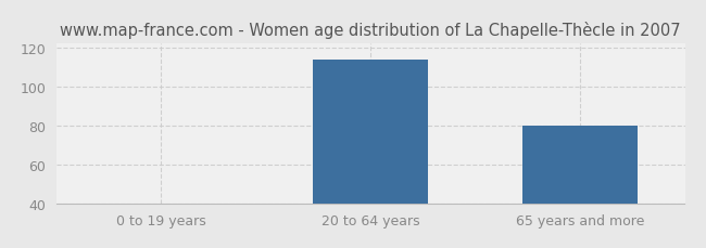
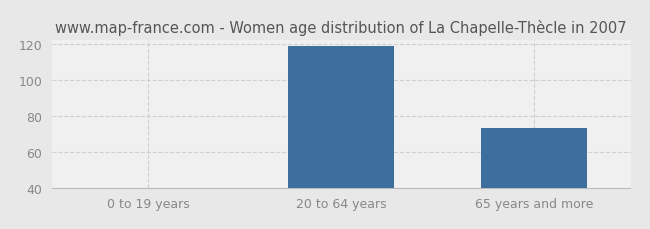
20 to 64 years: 114 -> 119
65 years and more: 80 -> 73
